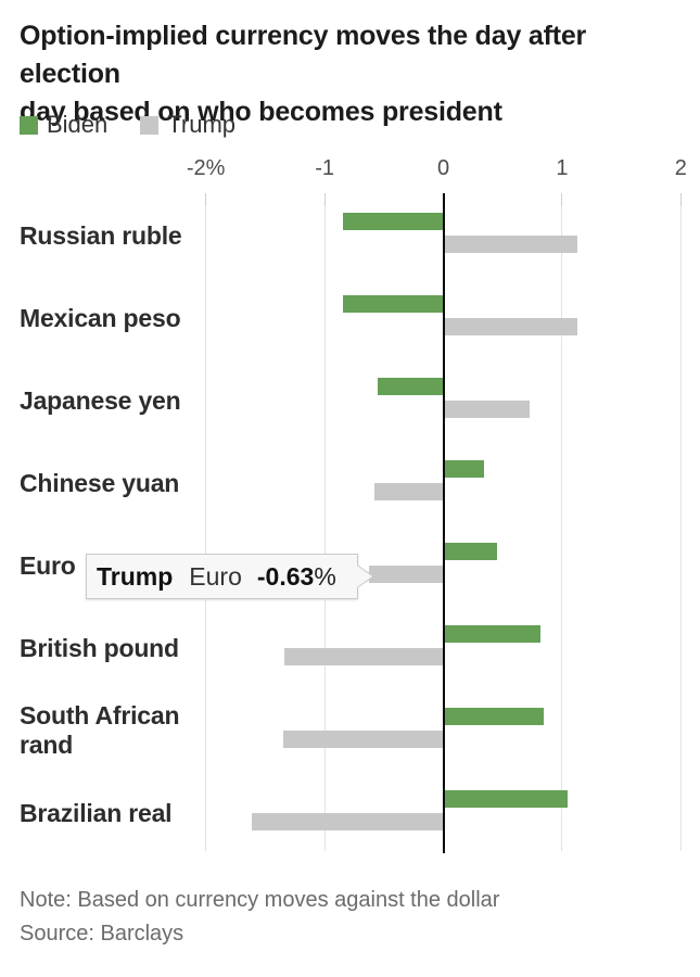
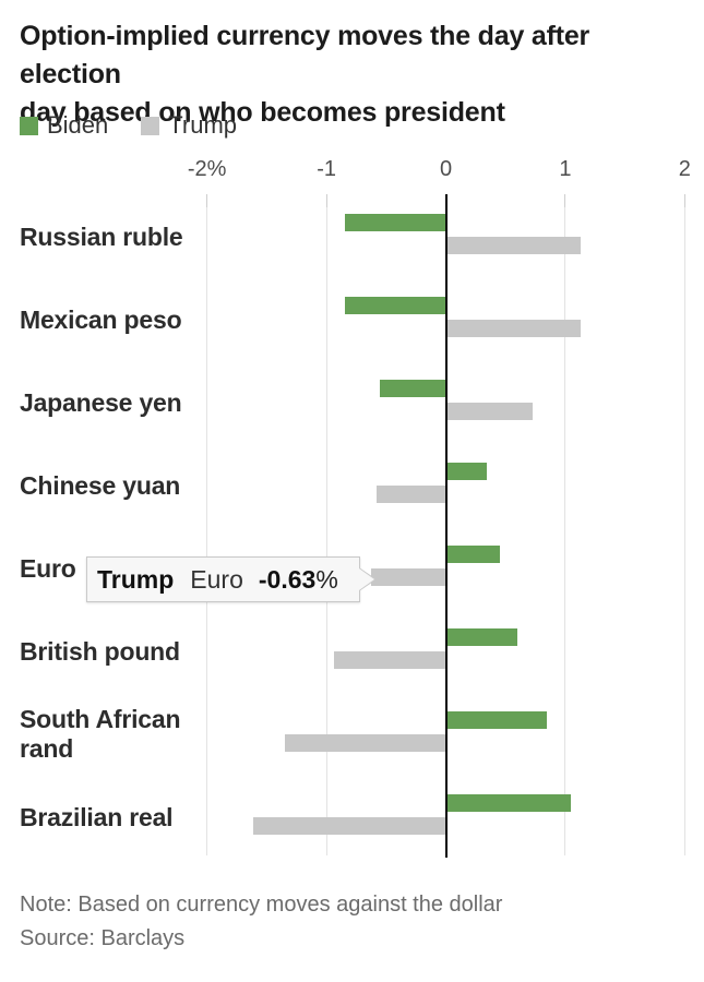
Biden/British pound: 0.82 -> 0.60
Trump/British pound: -1.34 -> -0.94
